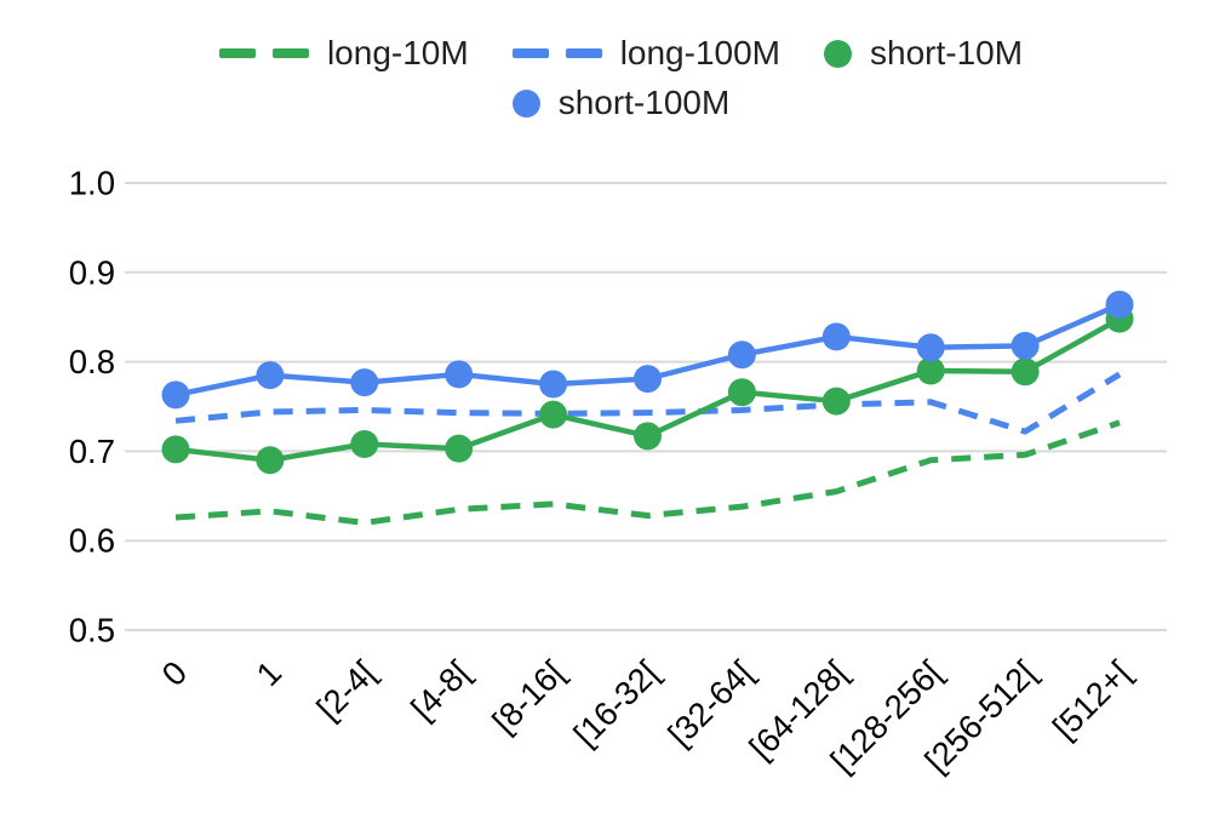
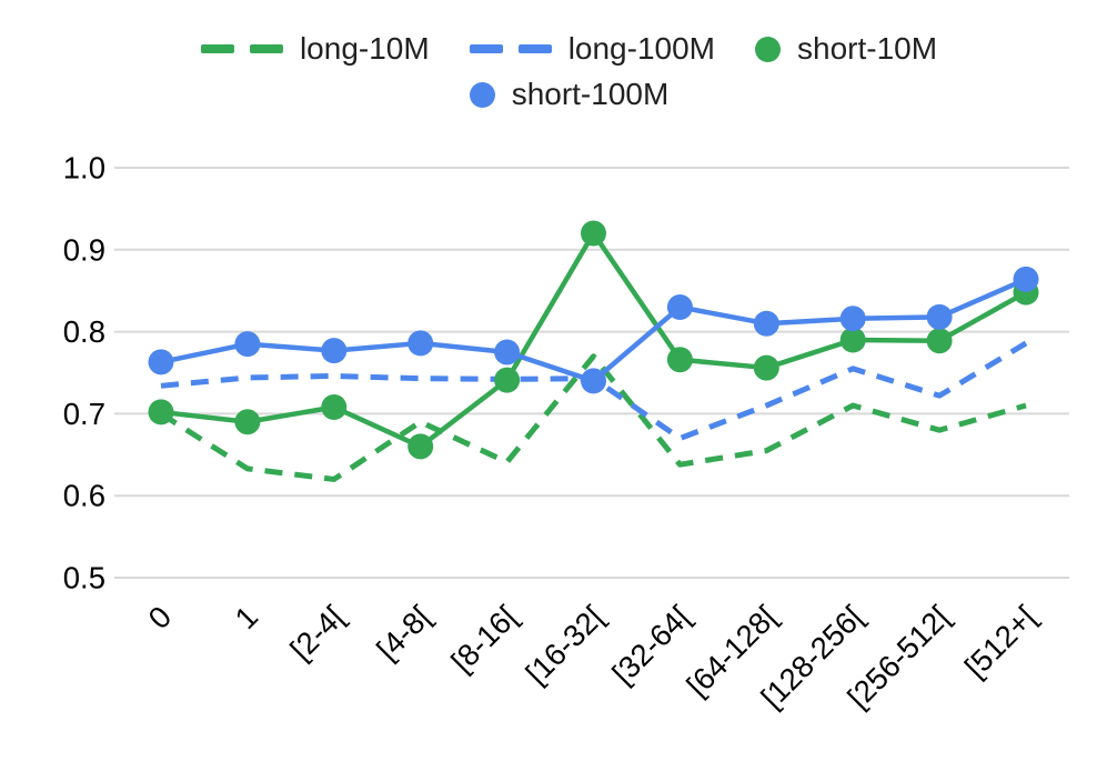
long-10M/0: 0.63 -> 0.70
long-10M/[4-8[: 0.64 -> 0.69
short-10M/[4-8[: 0.70 -> 0.66
long-10M/[16-32[: 0.63 -> 0.77
short-10M/[16-32[: 0.72 -> 0.92
short-100M/[16-32[: 0.78 -> 0.74
long-100M/[32-64[: 0.75 -> 0.67
short-100M/[32-64[: 0.81 -> 0.83
long-100M/[64-128[: 0.75 -> 0.71
short-100M/[64-128[: 0.83 -> 0.81
long-10M/[128-256[: 0.69 -> 0.71
long-10M/[256-512[: 0.70 -> 0.68
long-10M/[512+[: 0.73 -> 0.71
